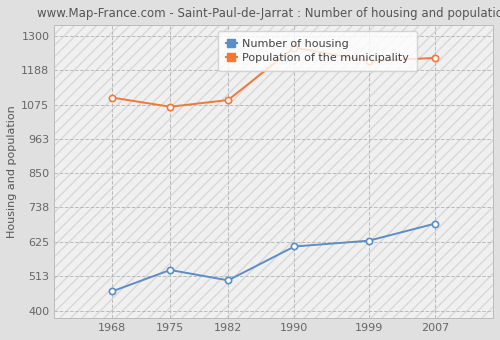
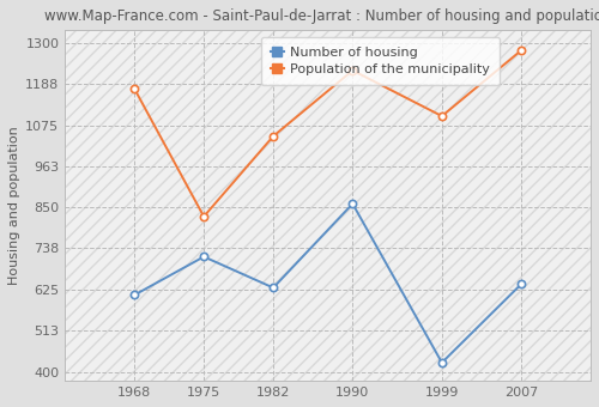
Number of housing/1968: 463 -> 610
Population of the municipality/1968: 1098 -> 1175
Number of housing/1975: 533 -> 715
Population of the municipality/1975: 1068 -> 825
Number of housing/1982: 499 -> 630
Population of the municipality/1982: 1090 -> 1045
Number of housing/1990: 610 -> 860
Population of the municipality/1990: 1262 -> 1225
Number of housing/1999: 629 -> 425
Population of the municipality/1999: 1218 -> 1100
Number of housing/2007: 685 -> 640
Population of the municipality/2007: 1228 -> 1280
